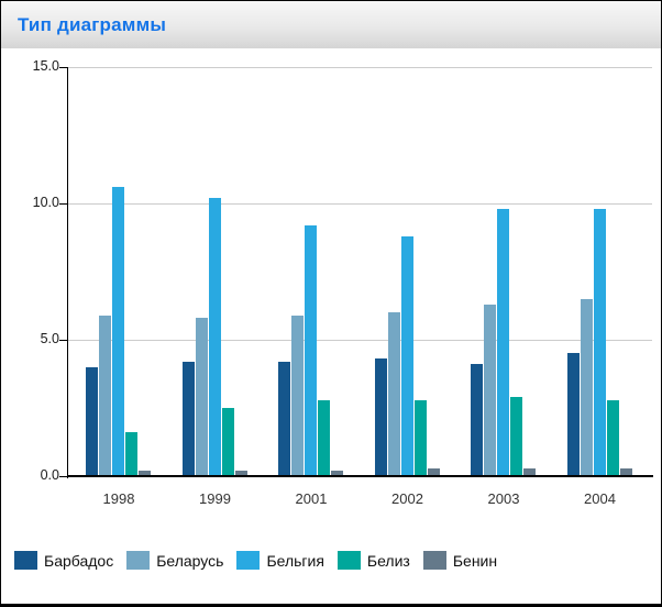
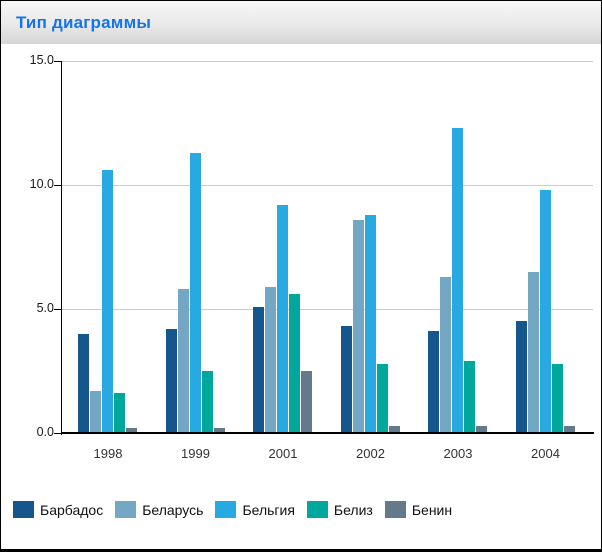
Беларусь/1998: 5.9 -> 1.7
Бельгия/1999: 10.2 -> 11.3
Барбадос/2001: 4.2 -> 5.1
Белиз/2001: 2.8 -> 5.6
Бенин/2001: 0.2 -> 2.5
Беларусь/2002: 6.0 -> 8.6
Бельгия/2003: 9.8 -> 12.3
